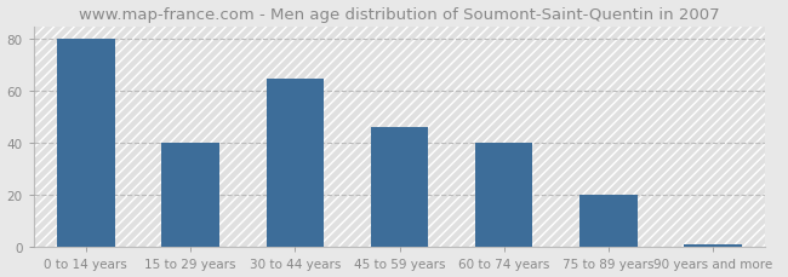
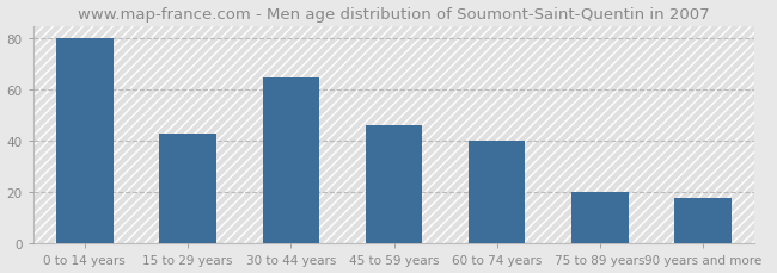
15 to 29 years: 40 -> 43
90 years and more: 1 -> 18
